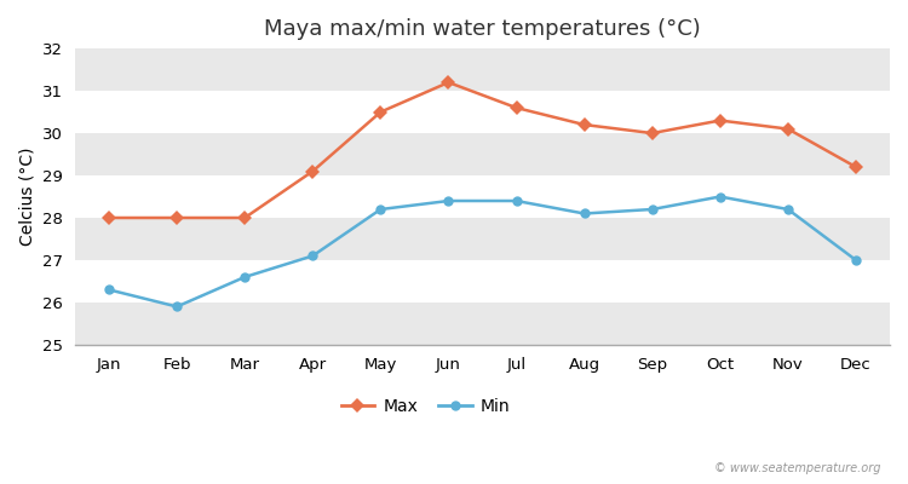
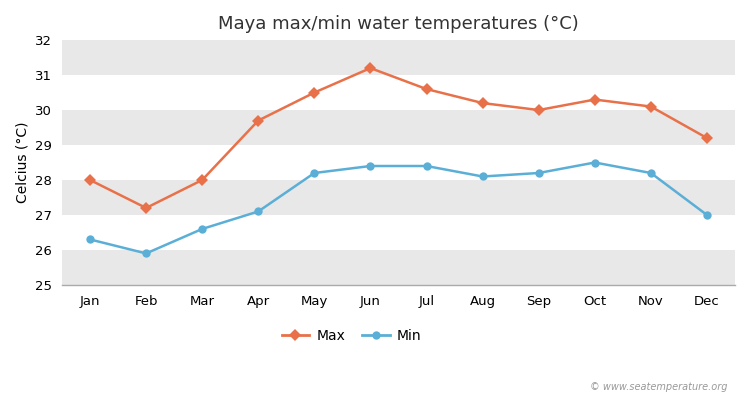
Max/Feb: 28.0 -> 27.2
Max/Apr: 29.1 -> 29.7
